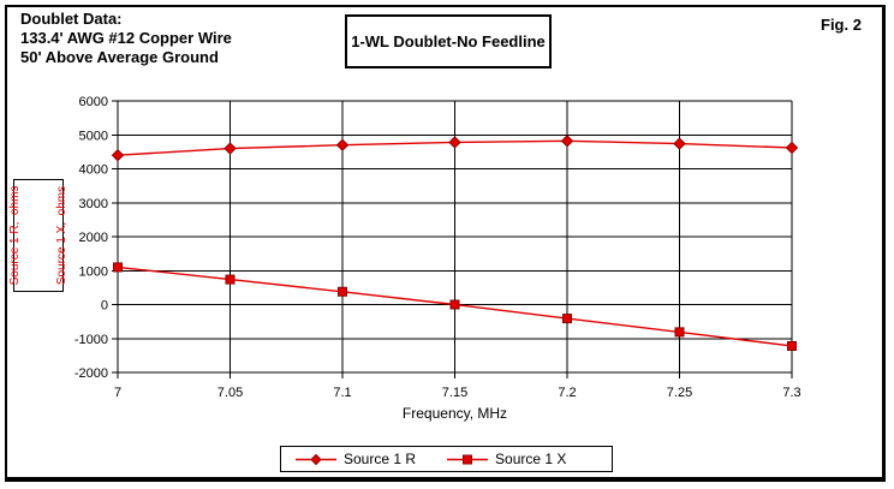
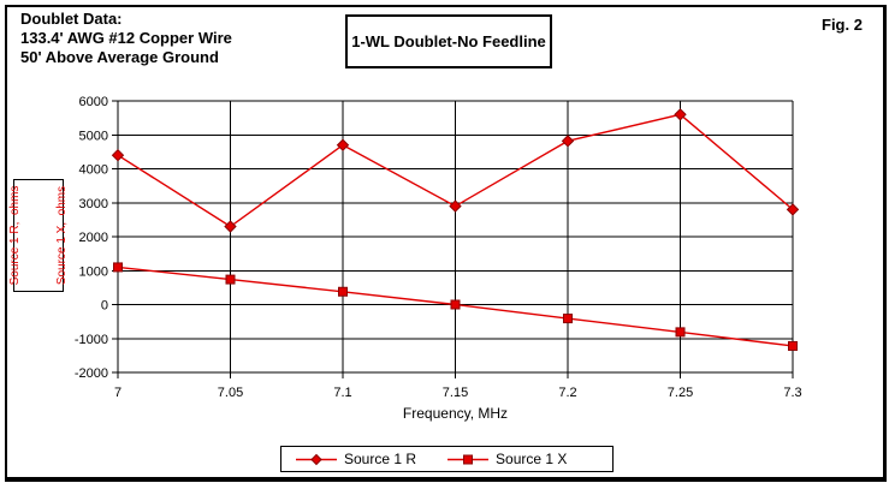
Source 1 R/7.05: 4600 -> 2300
Source 1 R/7.15: 4800 -> 2900
Source 1 R/7.25: 4700 -> 5600
Source 1 R/7.3: 4600 -> 2800
